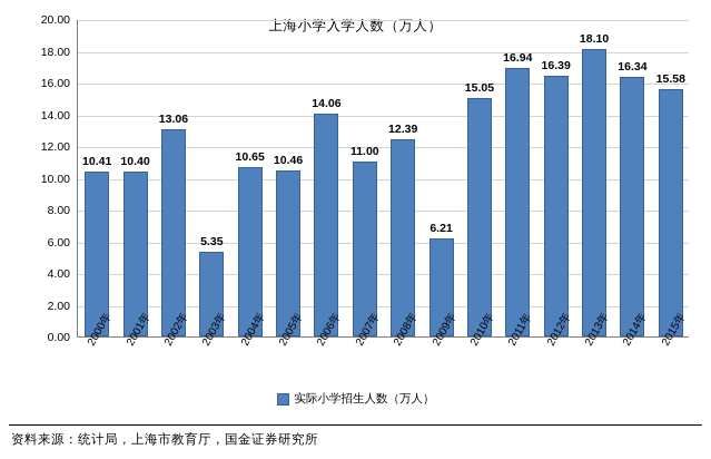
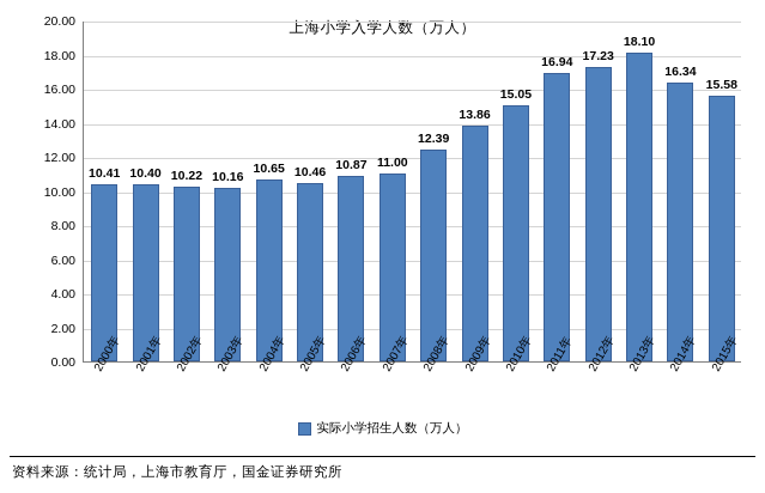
2002年: 13.06 -> 10.22
2003年: 5.35 -> 10.16
2006年: 14.06 -> 10.87
2009年: 6.21 -> 13.86
2012年: 16.39 -> 17.23
